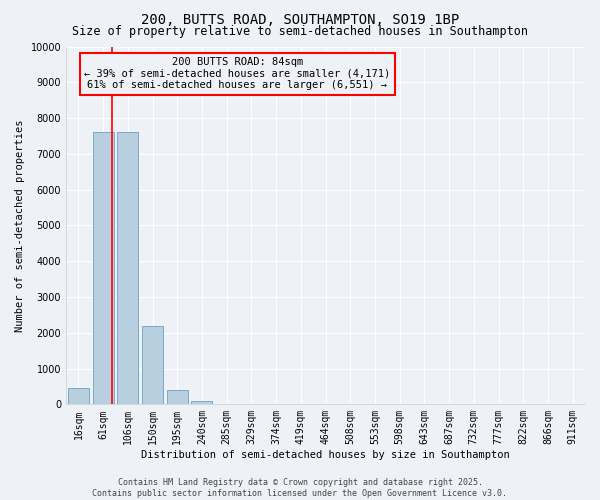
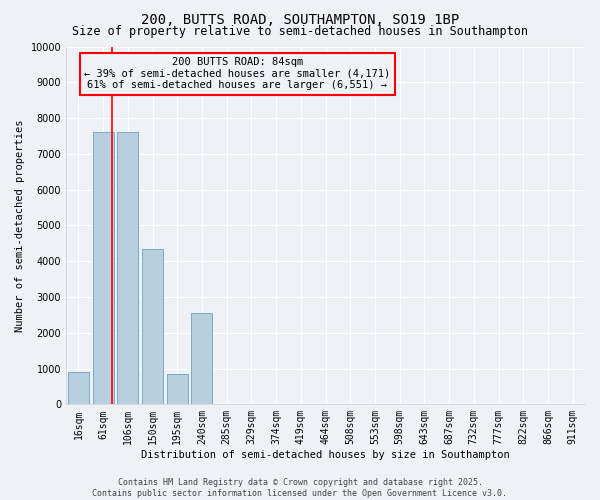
16sqm: 450 -> 900
150sqm: 2200 -> 4350
195sqm: 400 -> 850
240sqm: 100 -> 2550
